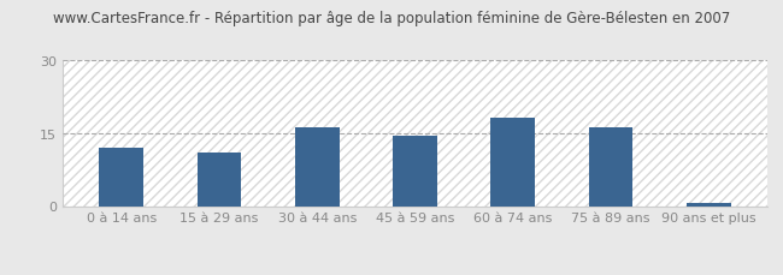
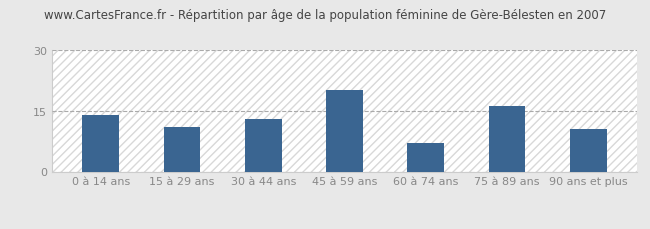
0 à 14 ans: 12.0 -> 14.0
30 à 44 ans: 16.0 -> 13.0
45 à 59 ans: 14.5 -> 20.0
60 à 74 ans: 18.0 -> 7.0
90 ans et plus: 0.5 -> 10.5
